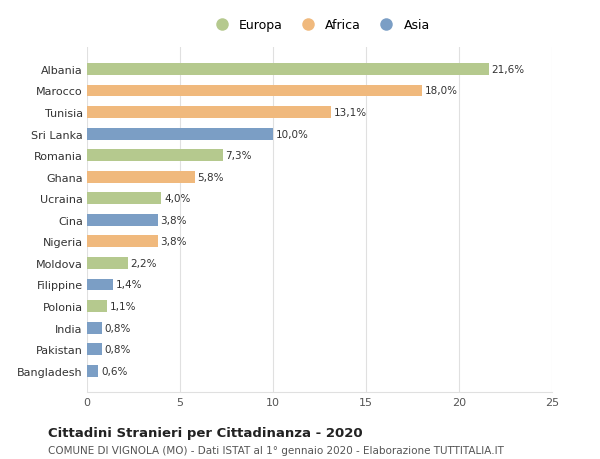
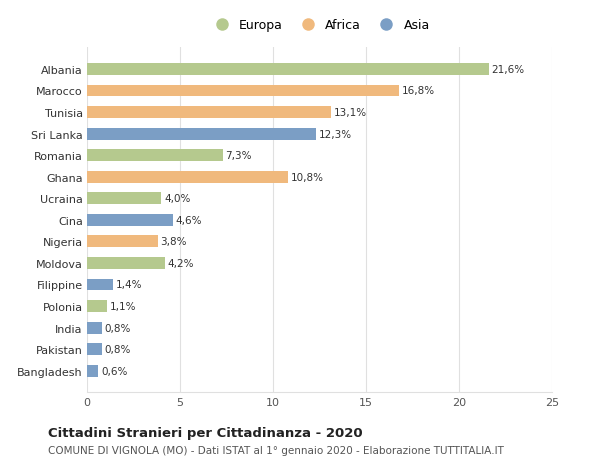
Marocco: 18,0% -> 16,8%
Sri Lanka: 10,0% -> 12,3%
Ghana: 5,8% -> 10,8%
Cina: 3,8% -> 4,6%
Moldova: 2,2% -> 4,2%
